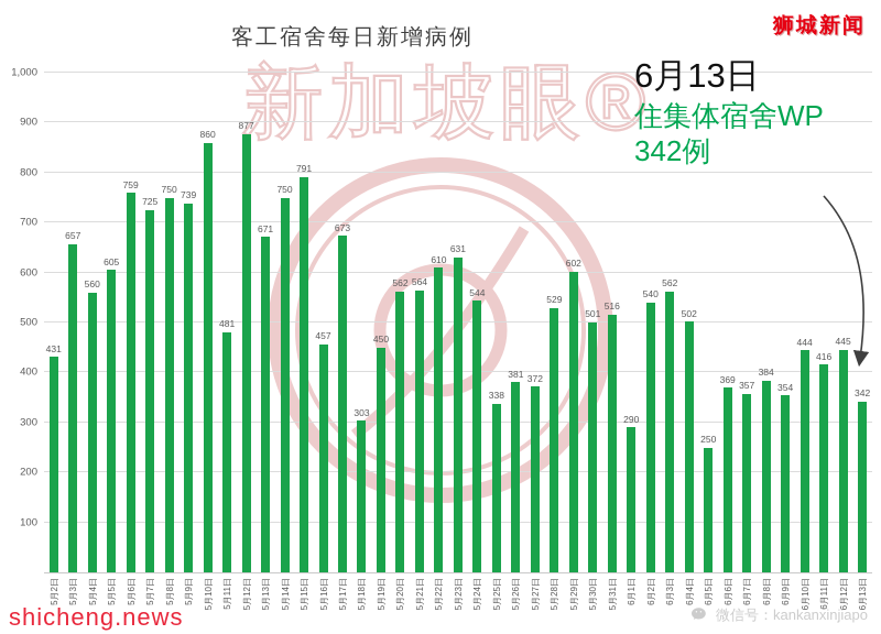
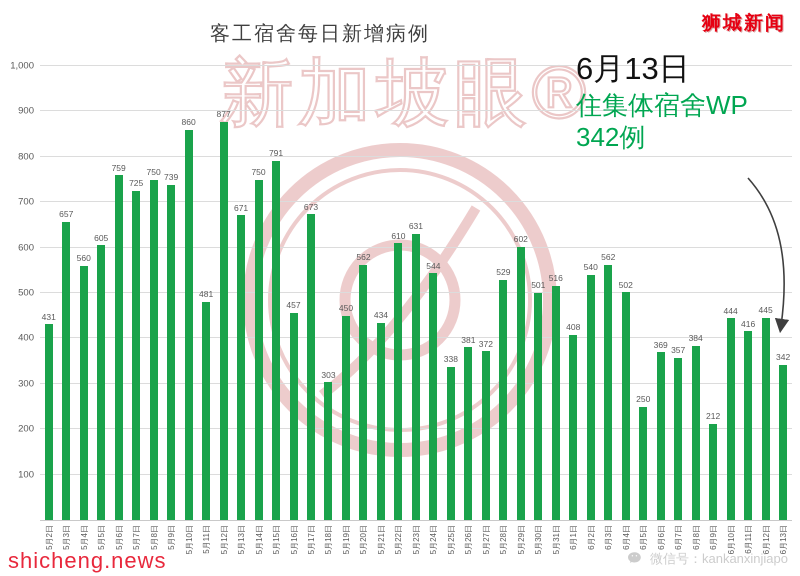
5月21日: 564 -> 434
6月1日: 290 -> 408
6月9日: 354 -> 212
